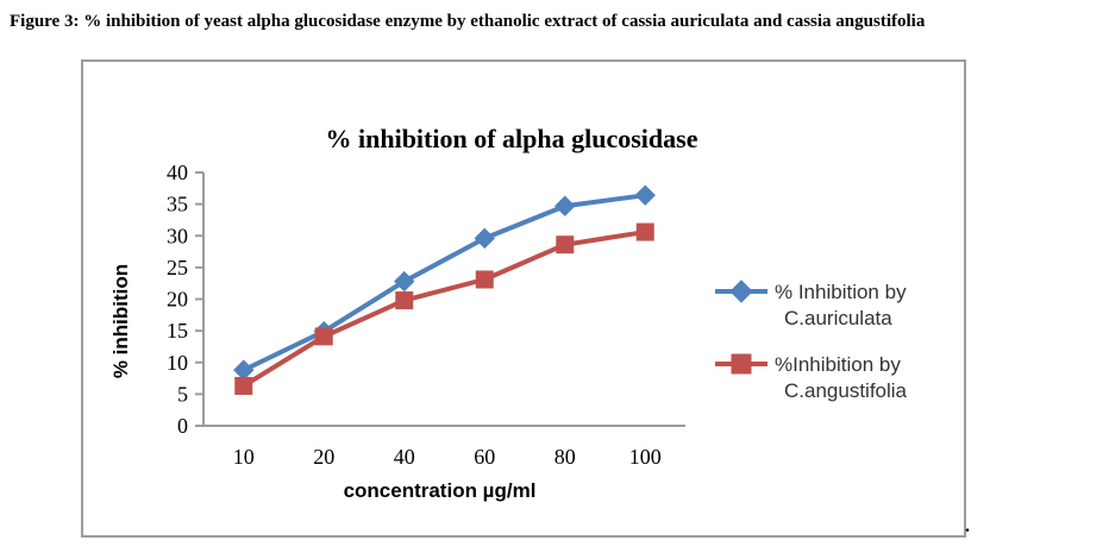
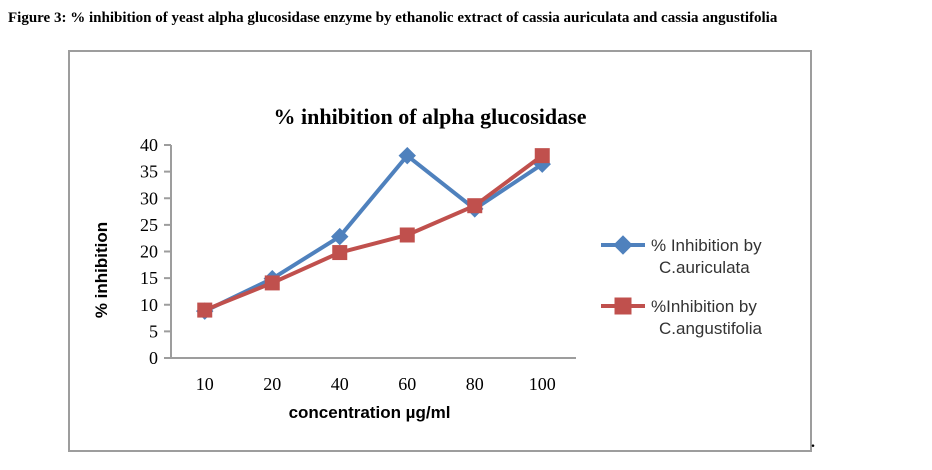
%Inhibition by C.angustifolia/10: 6 -> 9
% Inhibition by C.auriculata/60: 30 -> 38
% Inhibition by C.auriculata/80: 35 -> 28
%Inhibition by C.angustifolia/100: 31 -> 38
